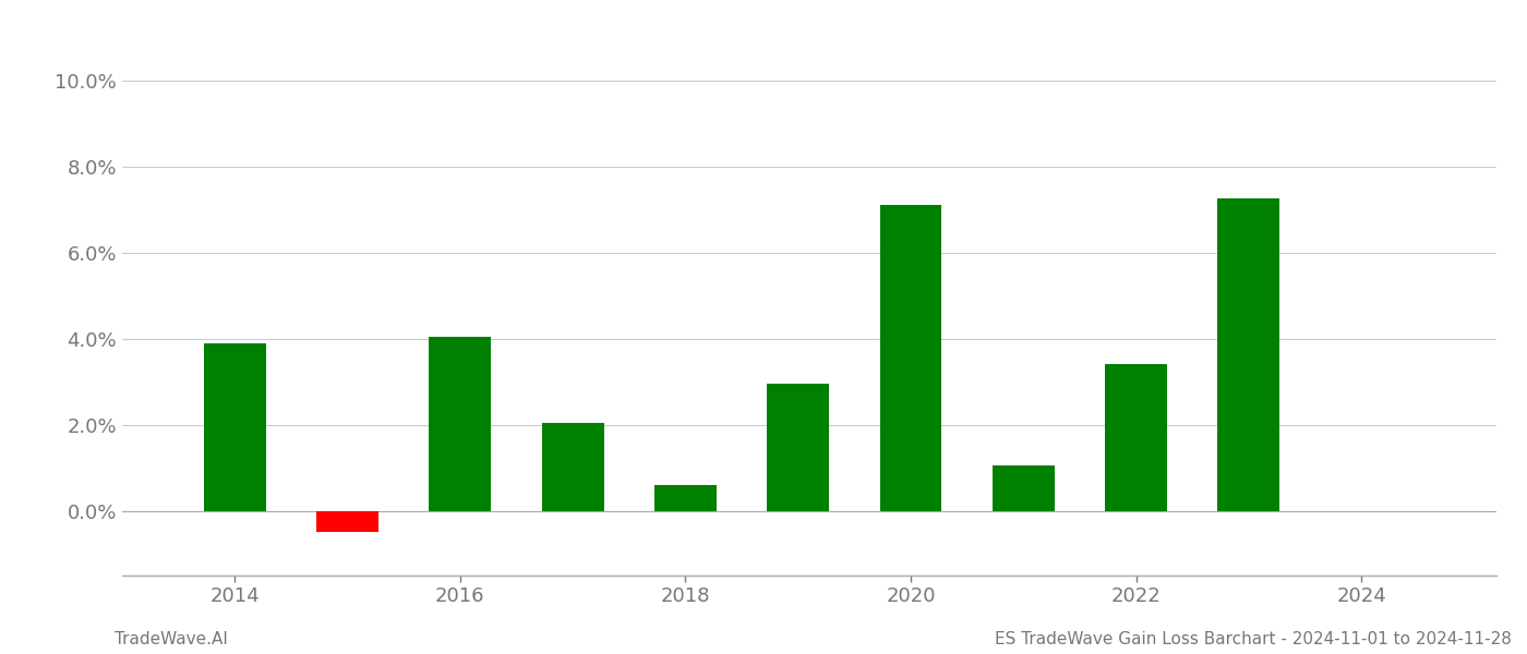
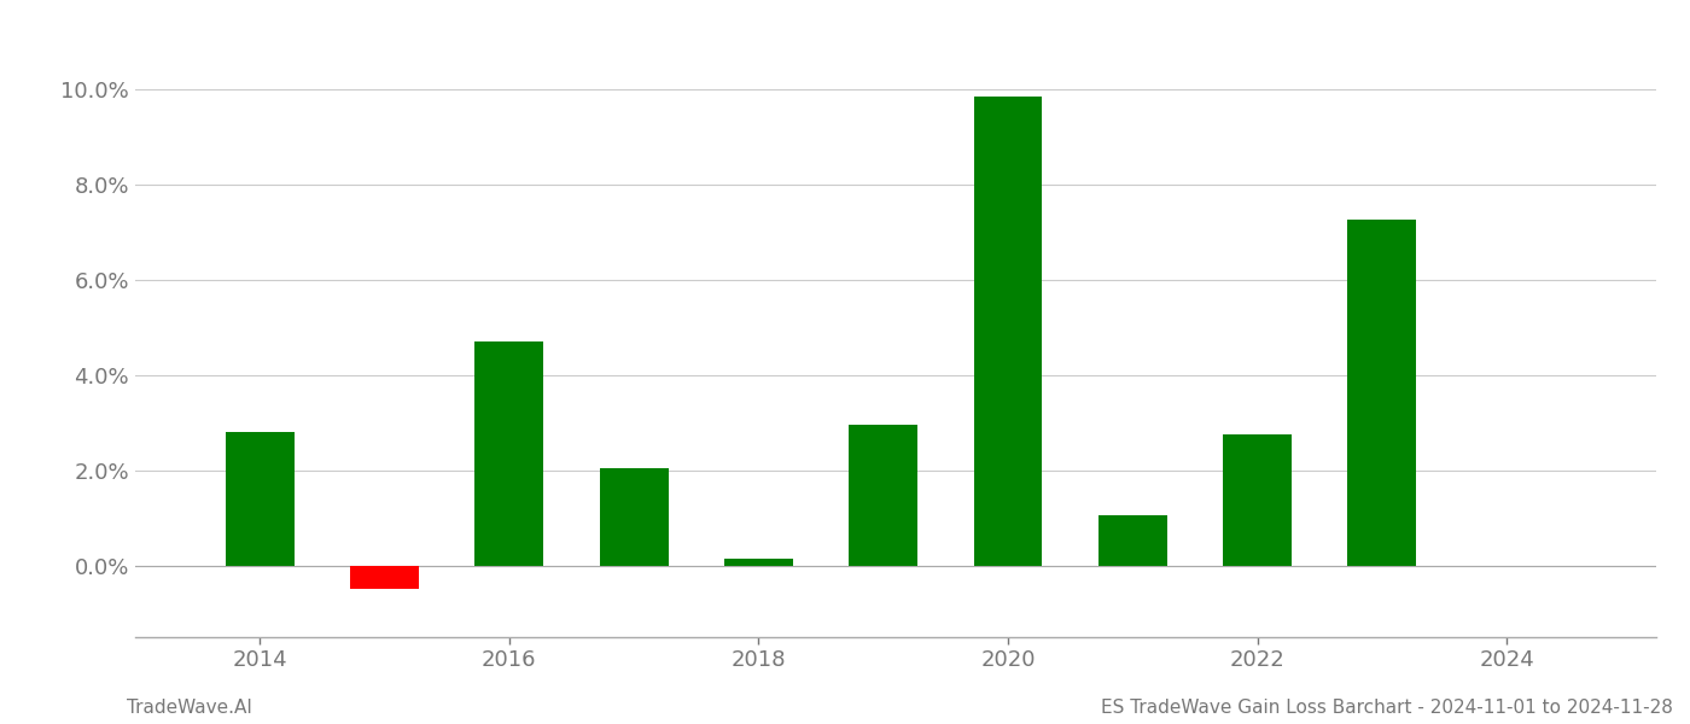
2014: 3.90% -> 2.80%
2016: 4.05% -> 4.70%
2018: 0.60% -> 0.15%
2020: 7.10% -> 9.85%
2022: 3.40% -> 2.75%
